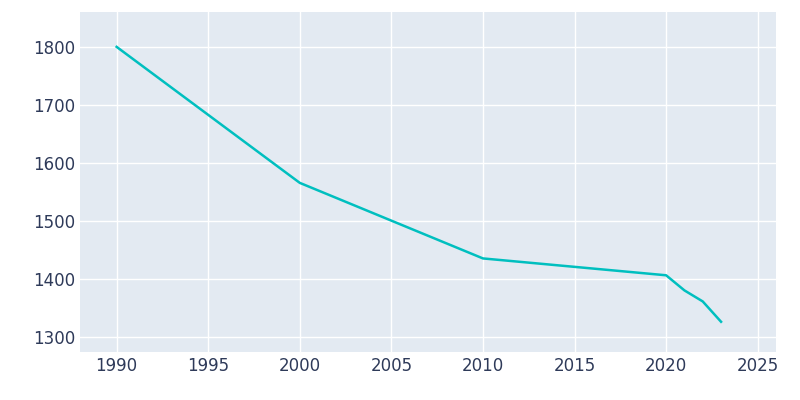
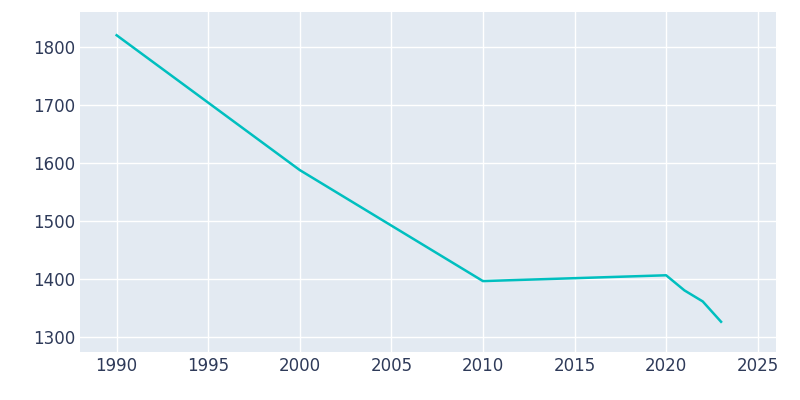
1990: 1800 -> 1820
2000: 1566 -> 1588
2010: 1436 -> 1397
